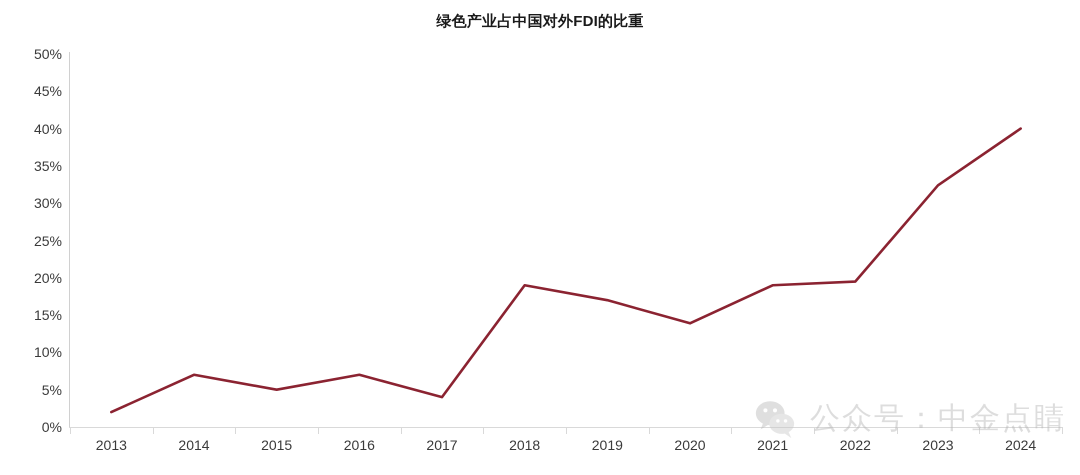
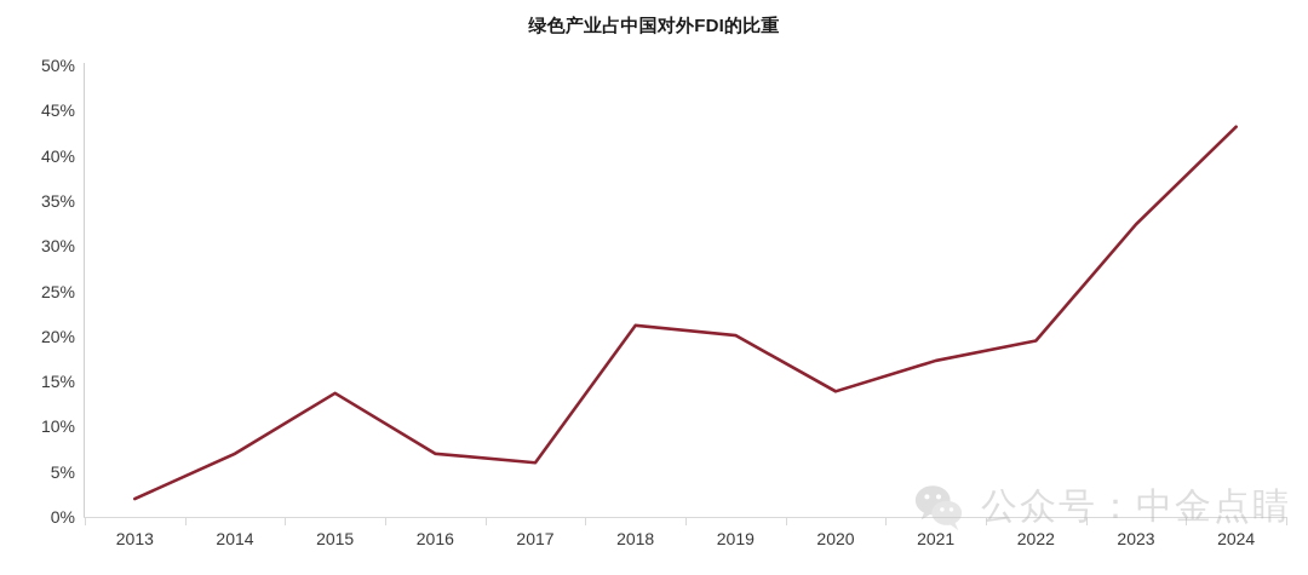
2015: 5% -> 14%
2017: 4% -> 6%
2018: 19% -> 21%
2019: 17% -> 20%
2021: 19% -> 17%
2024: 40% -> 43%
